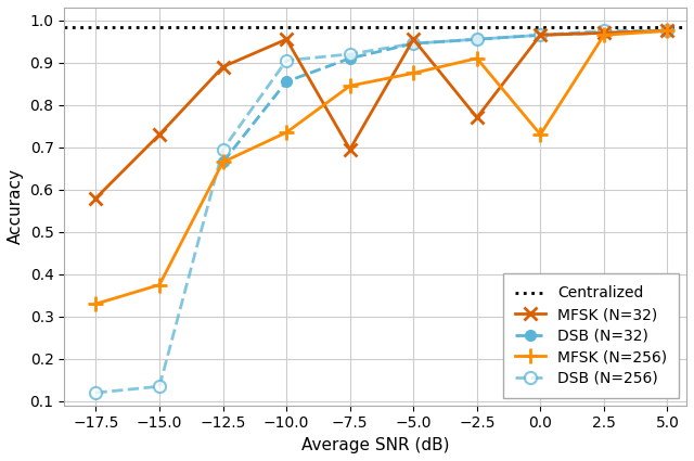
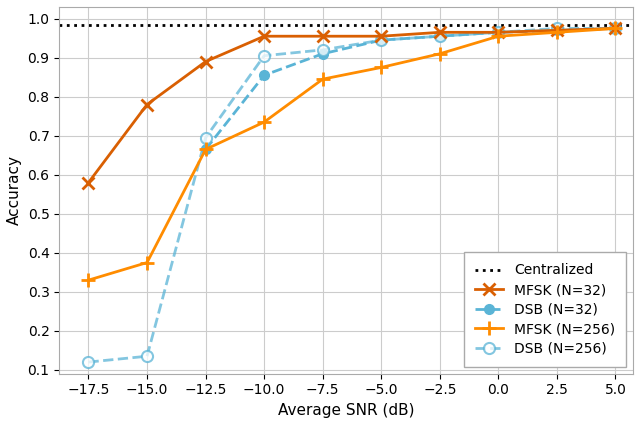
MFSK (N=32)/−15.0: 0.730 -> 0.780
MFSK (N=32)/−7.5: 0.695 -> 0.955
MFSK (N=32)/−2.5: 0.770 -> 0.965
MFSK (N=256)/0.0: 0.730 -> 0.955
